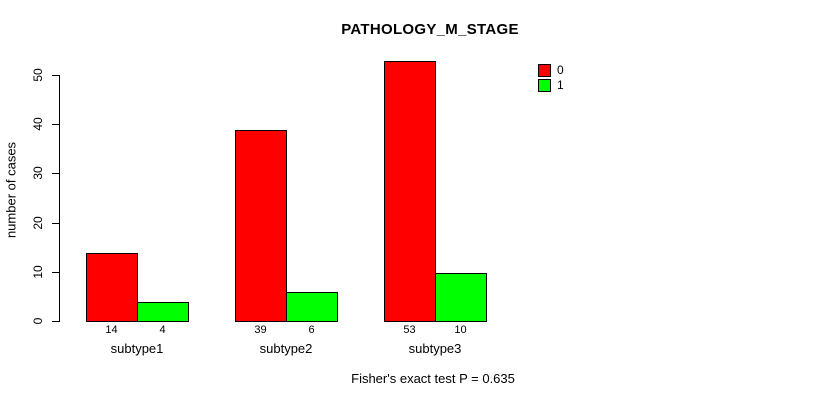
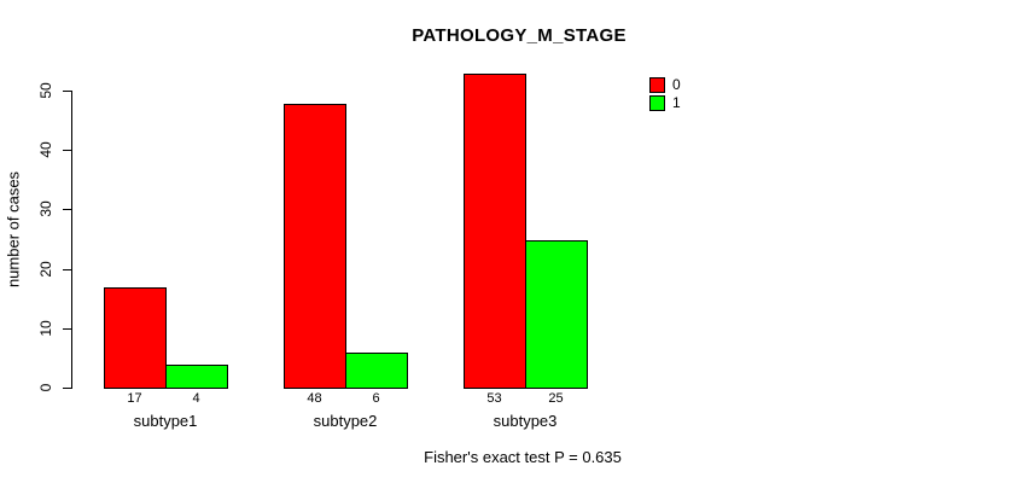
0/subtype1: 14 -> 17
0/subtype2: 39 -> 48
1/subtype3: 10 -> 25
